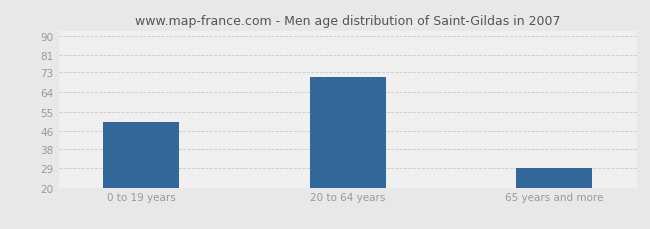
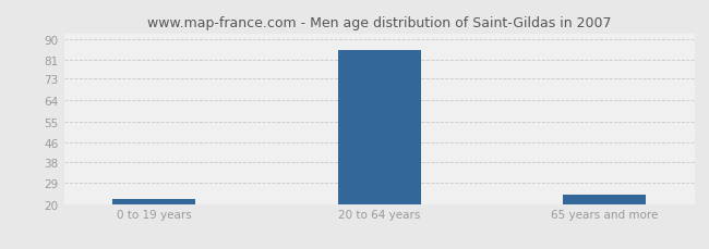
0 to 19 years: 50 -> 22
20 to 64 years: 71 -> 85
65 years and more: 29 -> 24
